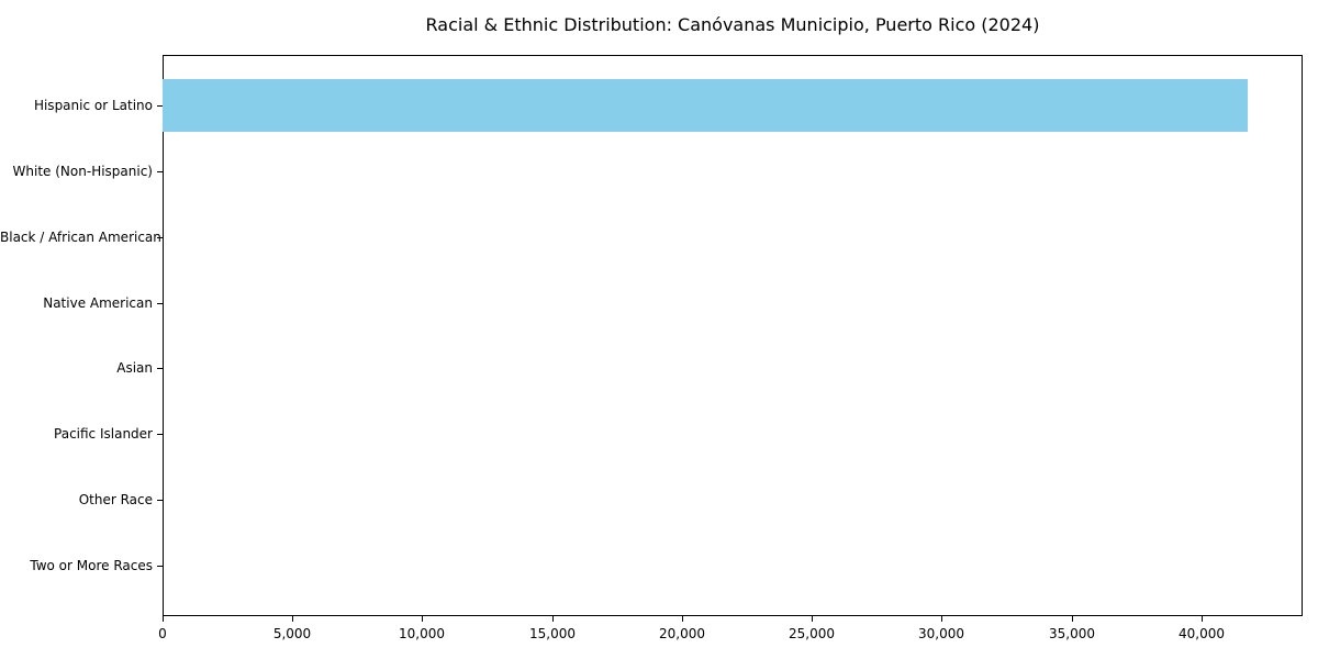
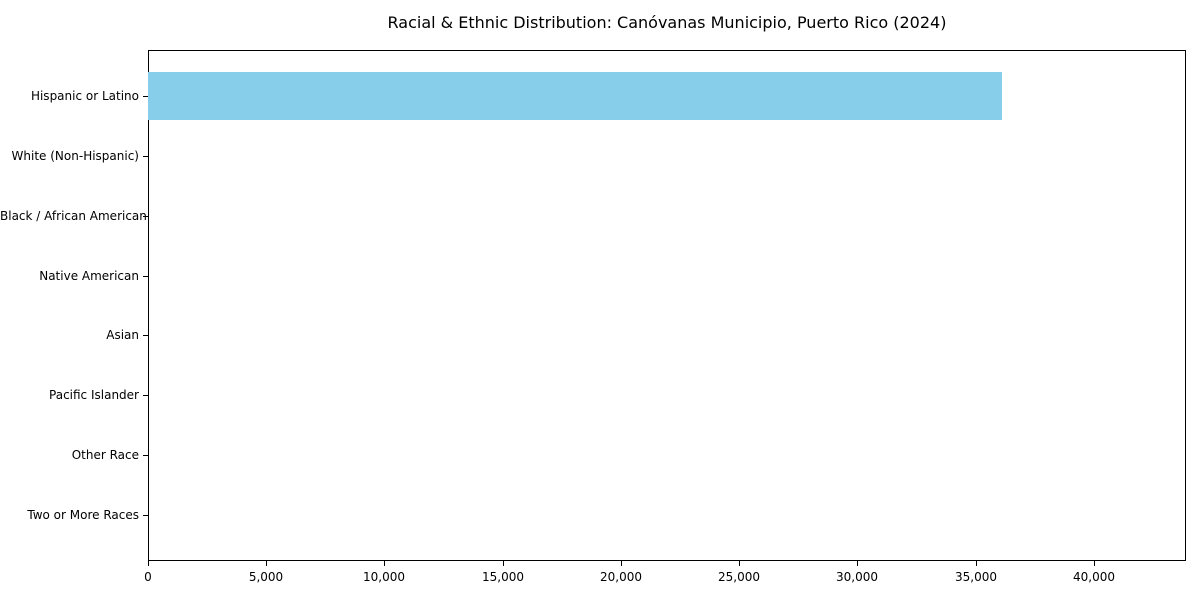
Hispanic or Latino: 41800 -> 36100
